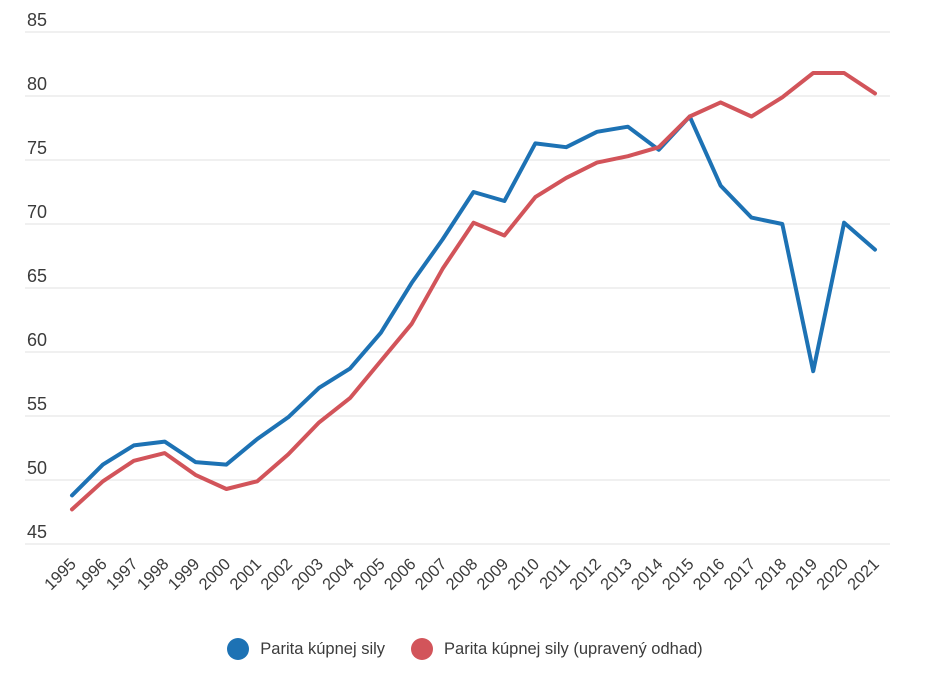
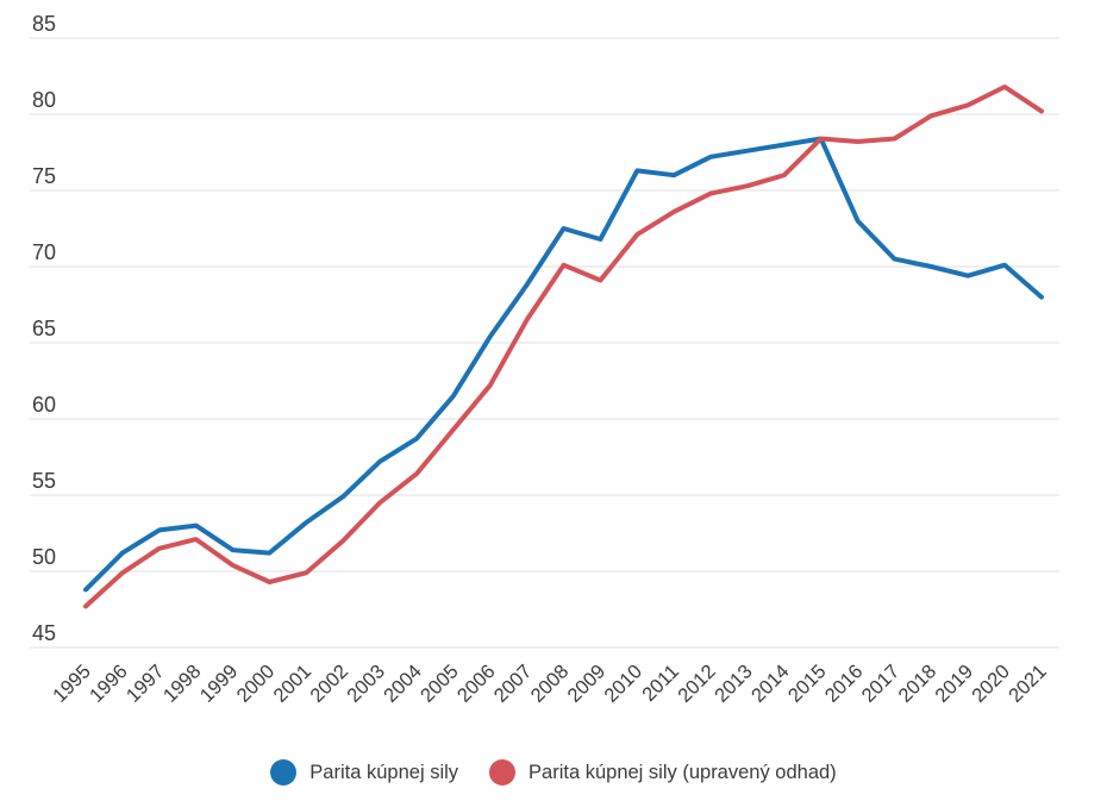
Parita kúpnej sily/2014: 75.8 -> 78.0
Parita kúpnej sily (upravený odhad)/2016: 79.5 -> 78.2
Parita kúpnej sily/2019: 58.5 -> 69.4
Parita kúpnej sily (upravený odhad)/2019: 81.8 -> 80.6
